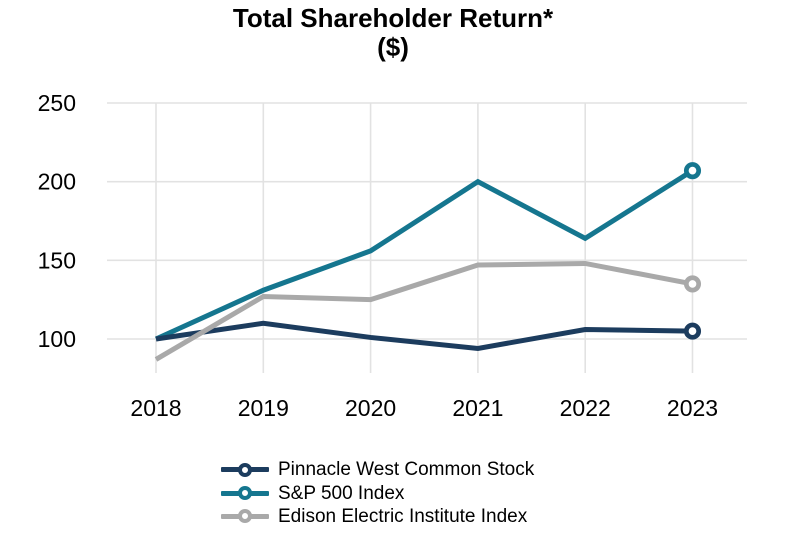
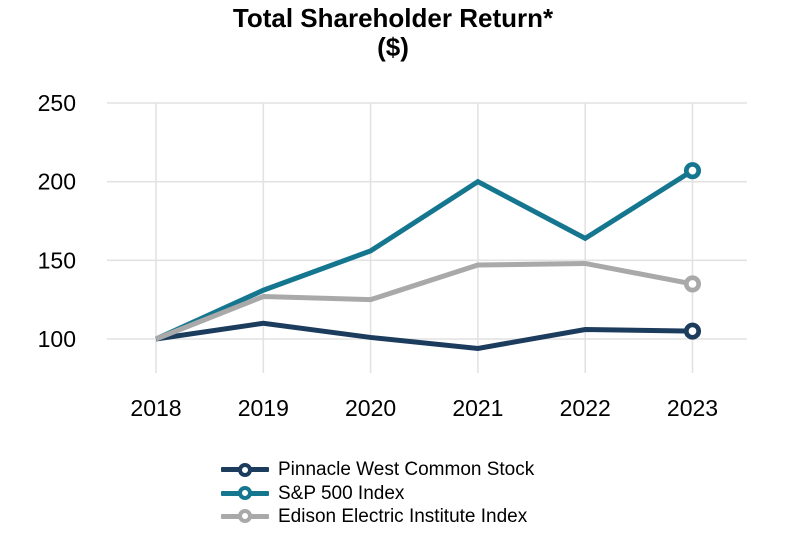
Edison Electric Institute Index/2018: 87 -> 100
